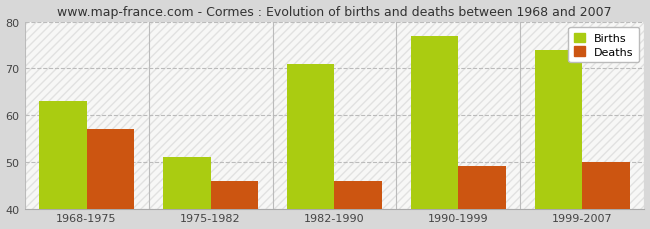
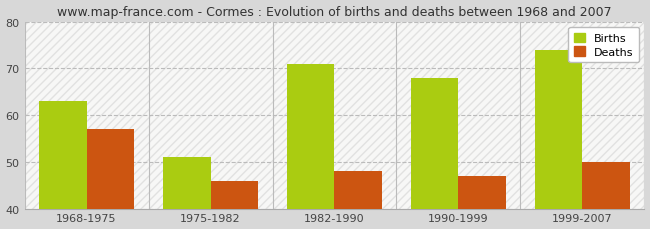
Deaths/1982-1990: 46 -> 48
Births/1990-1999: 77 -> 68
Deaths/1990-1999: 49 -> 47
